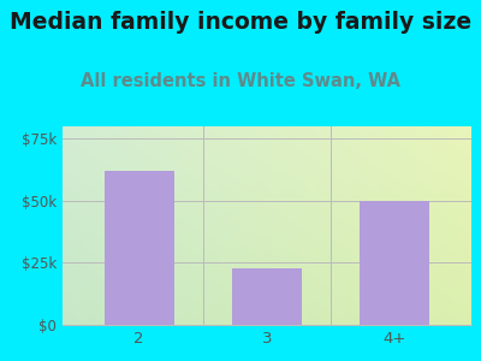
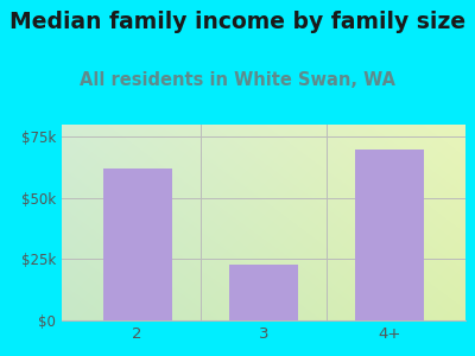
4+: $50k -> $70k
